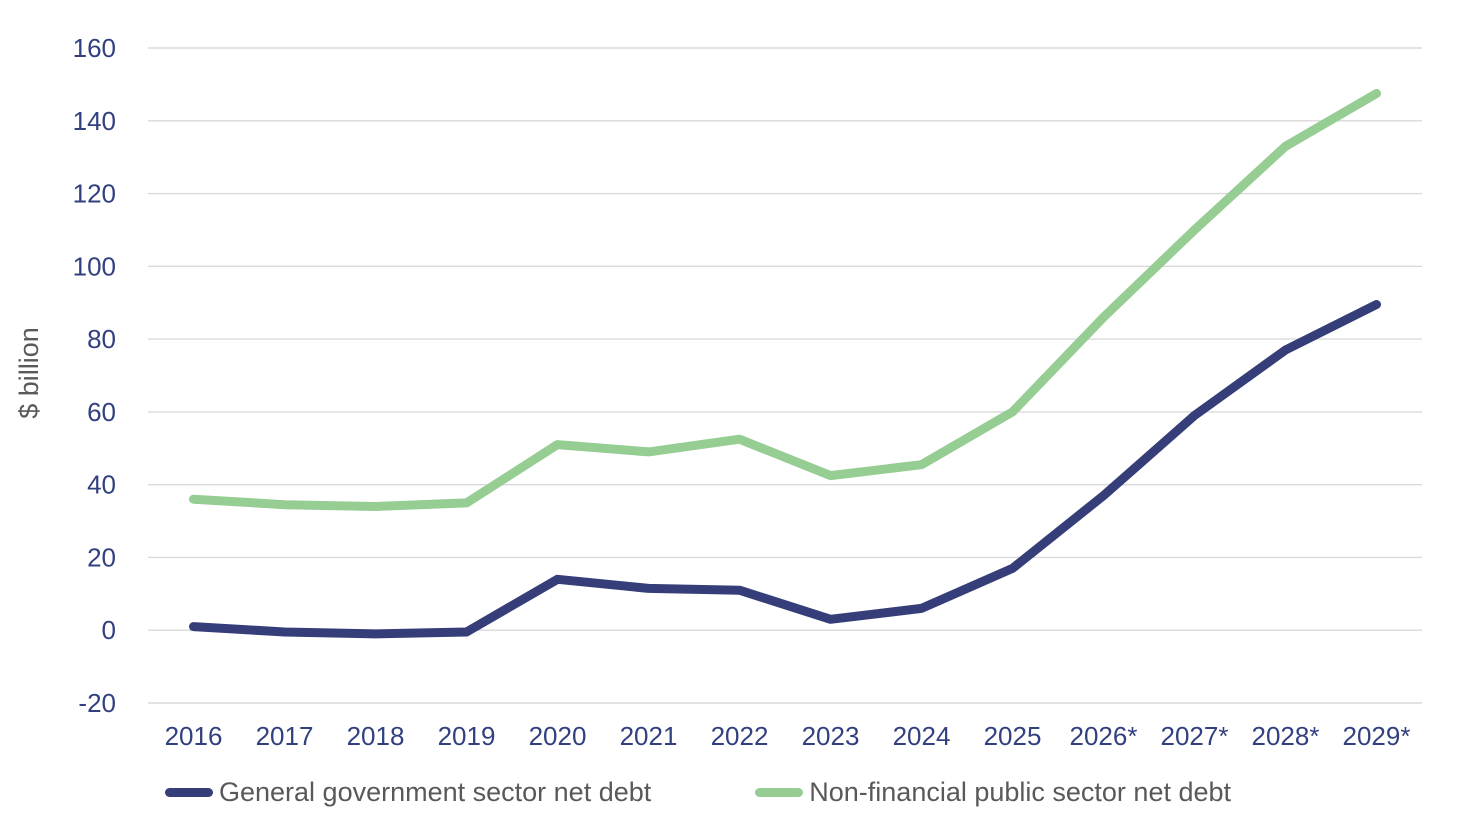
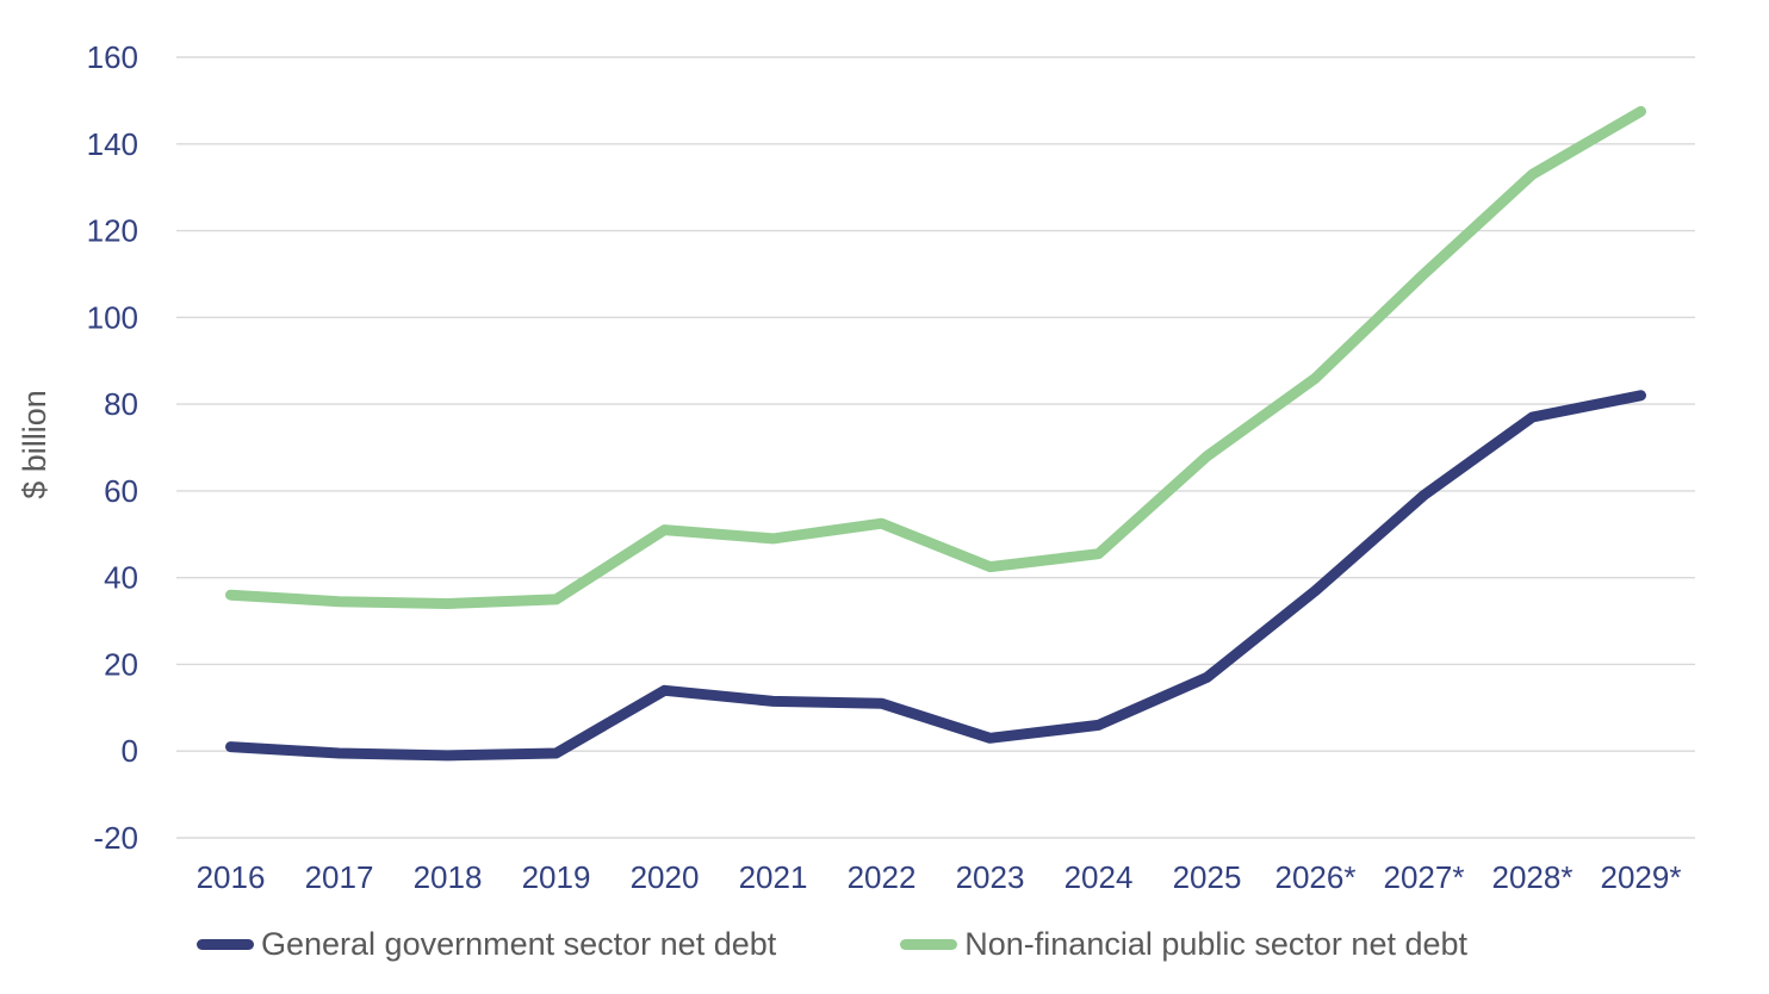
Non-financial public sector net debt/2025: 60 -> 68
General government sector net debt/2029*: 90 -> 82
